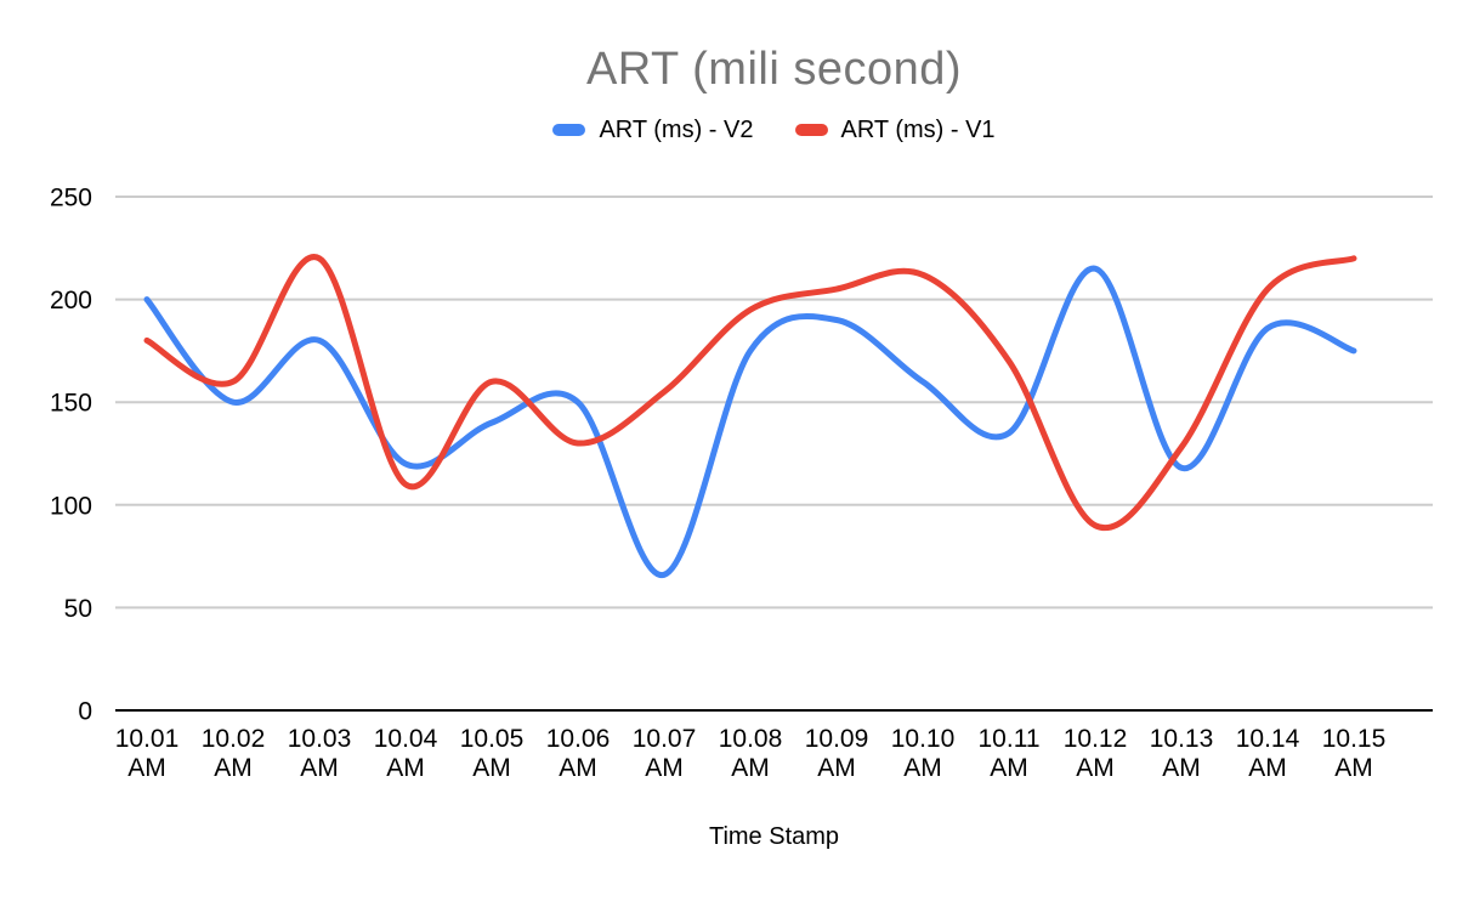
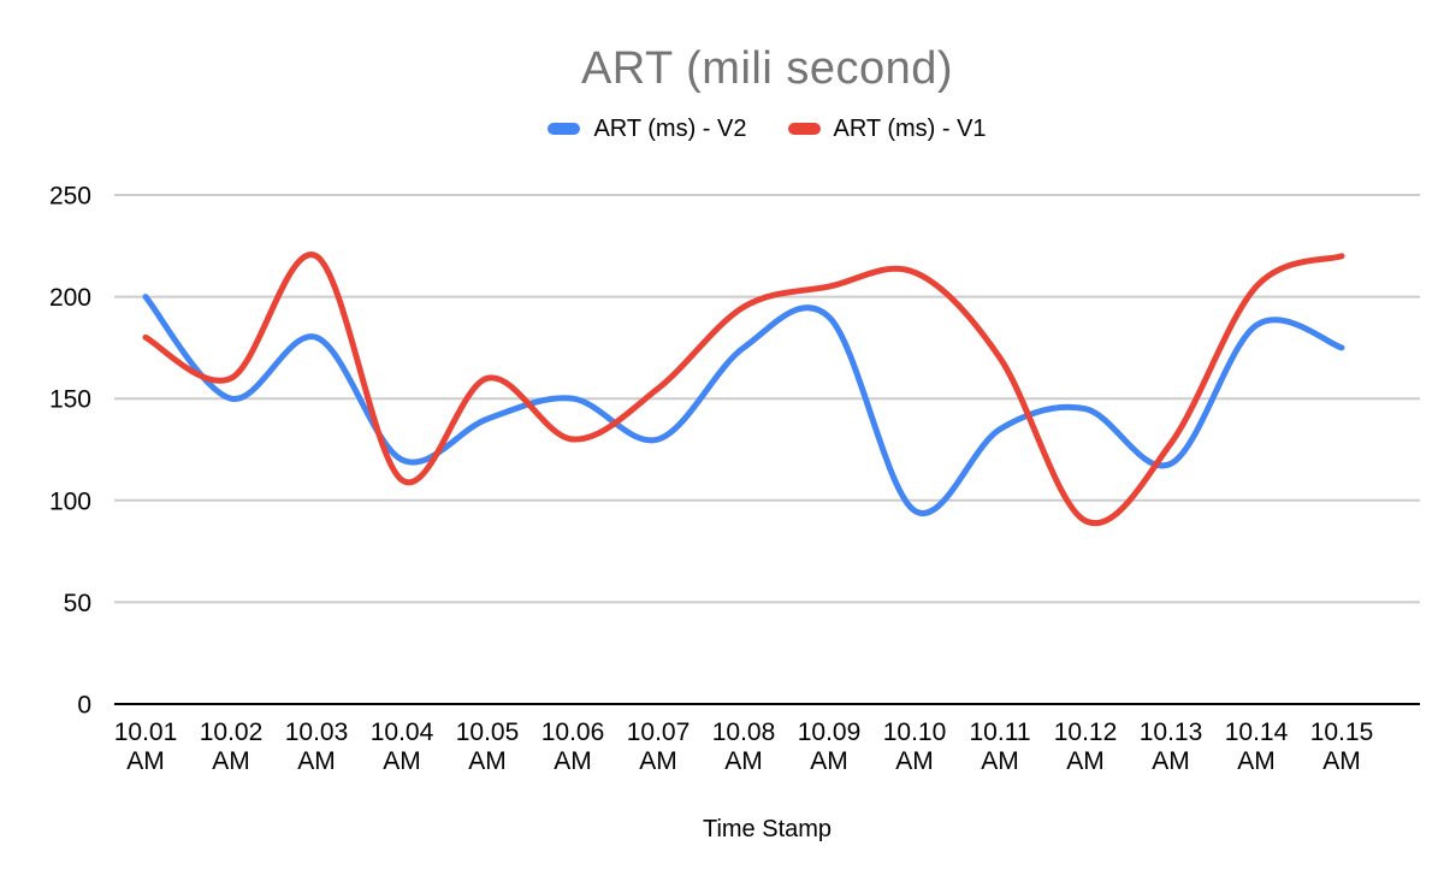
ART (ms) - V2/10.07 AM: 66 -> 130
ART (ms) - V2/10.10 AM: 160 -> 95
ART (ms) - V2/10.12 AM: 215 -> 145
